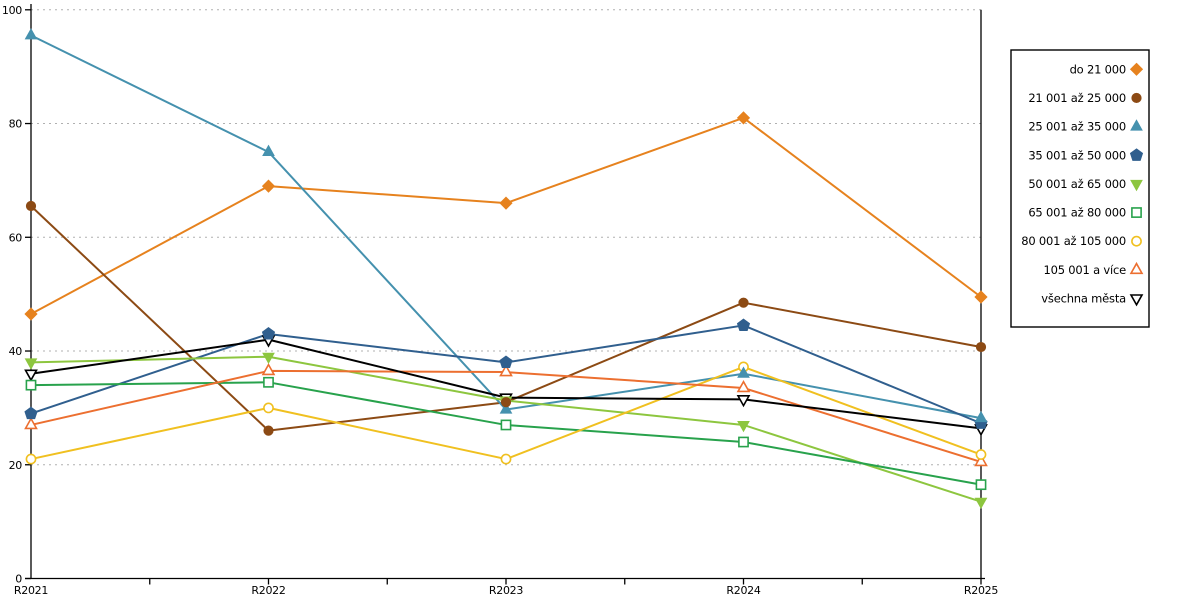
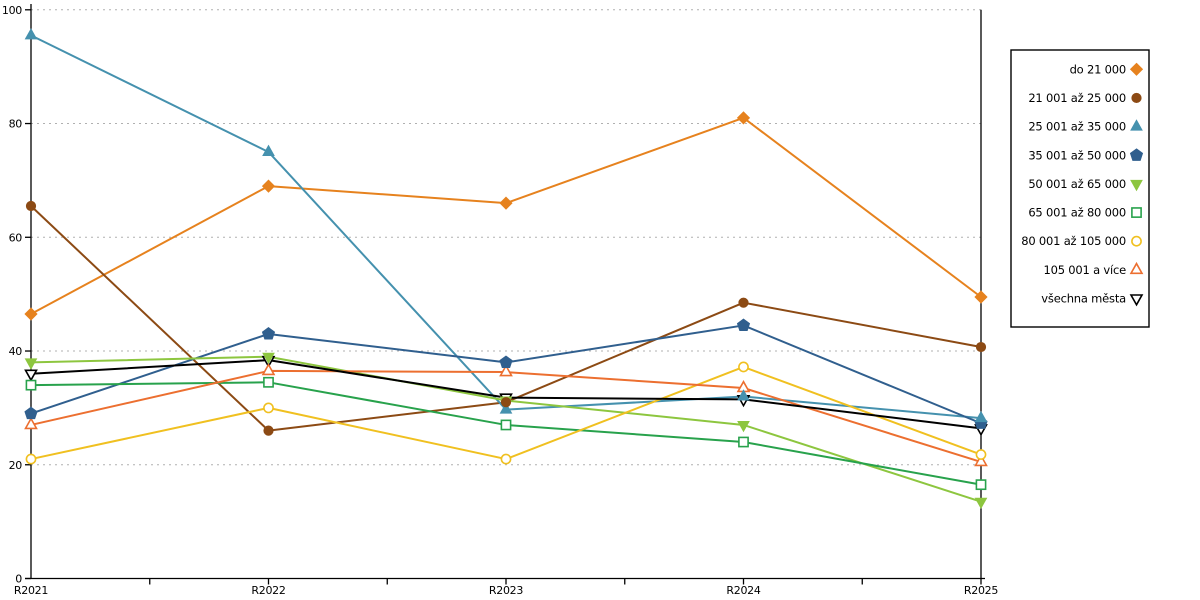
všechna města/R2022: 42 -> 38
25 001 až 35 000/R2024: 36 -> 32
